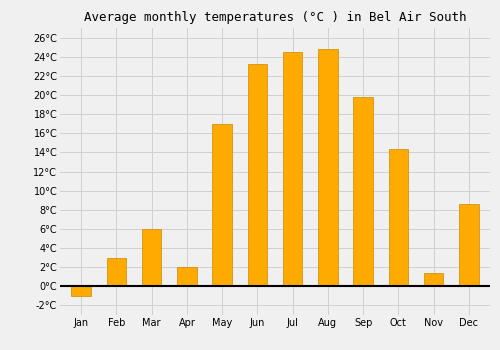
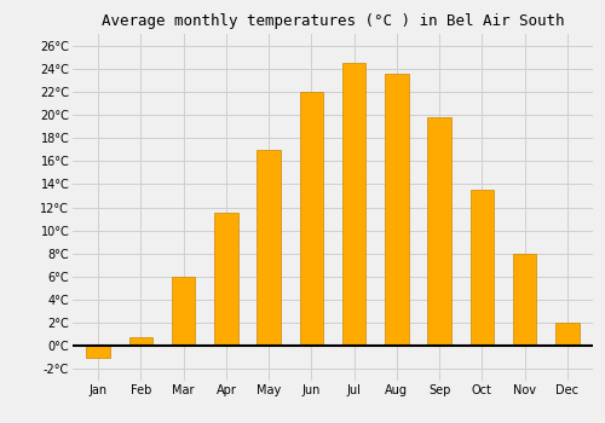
Feb: 3.0°C -> 0.8°C
Apr: 2.0°C -> 11.5°C
Jun: 23.2°C -> 22.0°C
Aug: 24.8°C -> 23.5°C
Oct: 14.4°C -> 13.5°C
Nov: 1.4°C -> 8.0°C
Dec: 8.6°C -> 2.0°C
